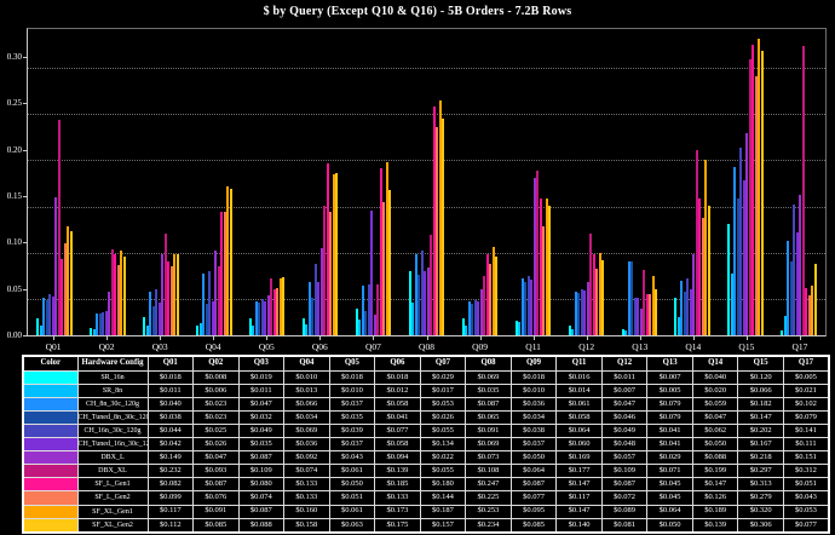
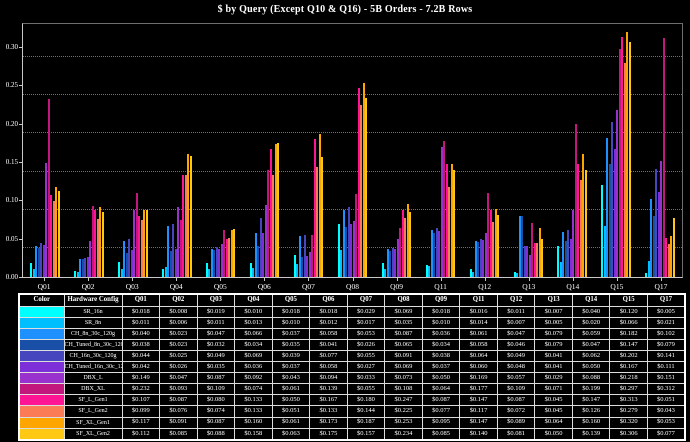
SF_L_Gen1/Q01: $0.082 -> $0.107
SF_L_Gen1/Q06: $0.185 -> $0.167
CH_Tuned_16n_30c_120g/Q07: $0.134 -> $0.027
DBX_L/Q07: $0.022 -> $0.033
SF_XL_Gen1/Q14: $0.189 -> $0.160
